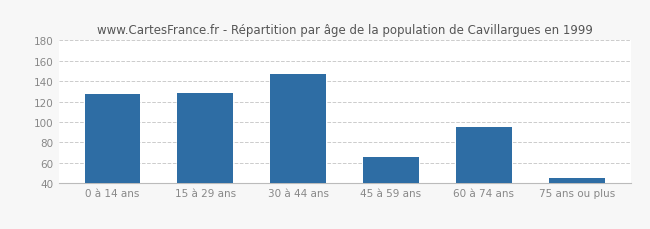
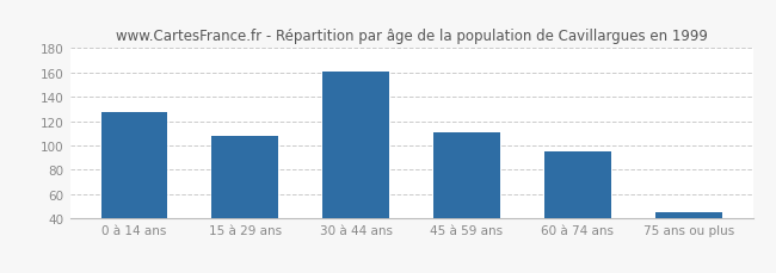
15 à 29 ans: 128 -> 108
30 à 44 ans: 147 -> 161
45 à 59 ans: 66 -> 111
